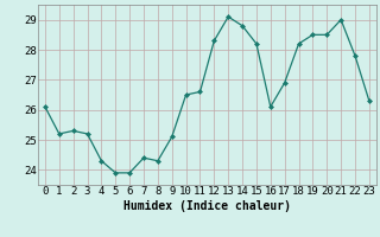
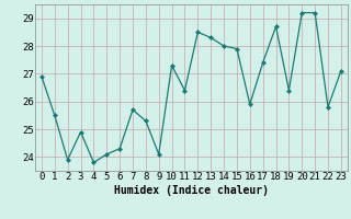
0: 26.1 -> 26.9
1: 25.2 -> 25.5
2: 25.3 -> 23.9
3: 25.2 -> 24.9
4: 24.3 -> 23.8
5: 23.9 -> 24.1
6: 23.9 -> 24.3
7: 24.4 -> 25.7
8: 24.3 -> 25.3
9: 25.1 -> 24.1
10: 26.5 -> 27.3
11: 26.6 -> 26.4
12: 28.3 -> 28.5
13: 29.1 -> 28.3
14: 28.8 -> 28.0
15: 28.2 -> 27.9
16: 26.1 -> 25.9
17: 26.9 -> 27.4
18: 28.2 -> 28.7
19: 28.5 -> 26.4
20: 28.5 -> 29.2
21: 29.0 -> 29.2
22: 27.8 -> 25.8
23: 26.3 -> 27.1
